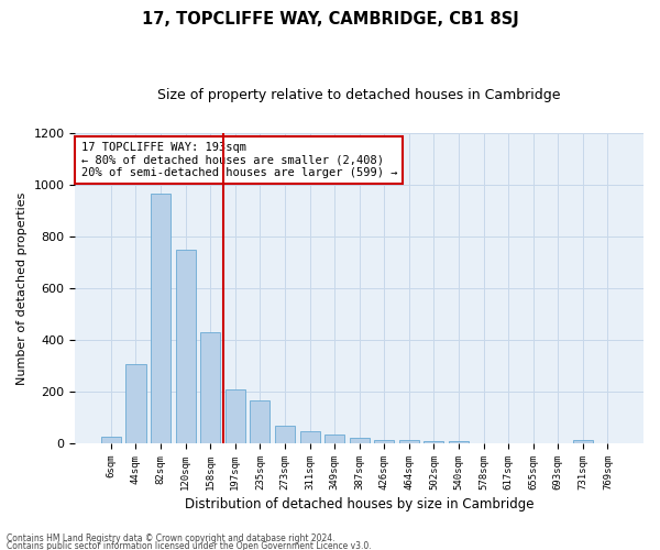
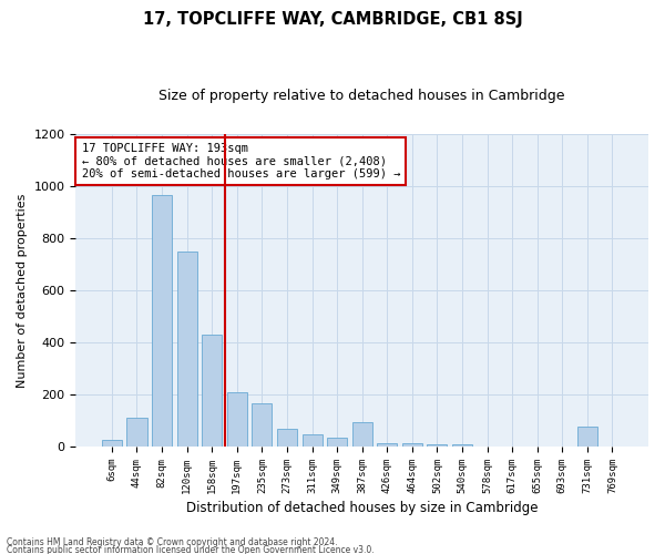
44sqm: 305 -> 110
387sqm: 22 -> 95
731sqm: 12 -> 75
